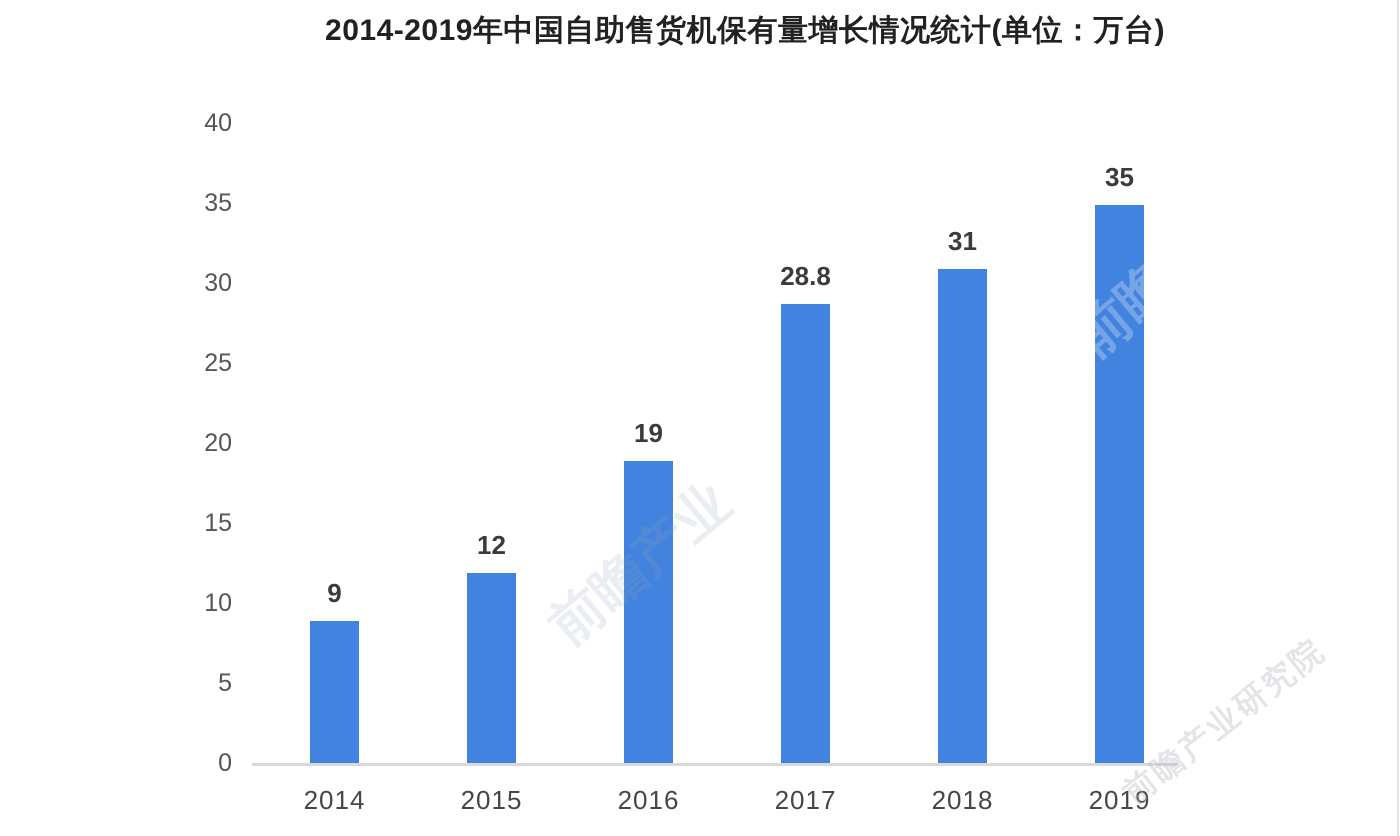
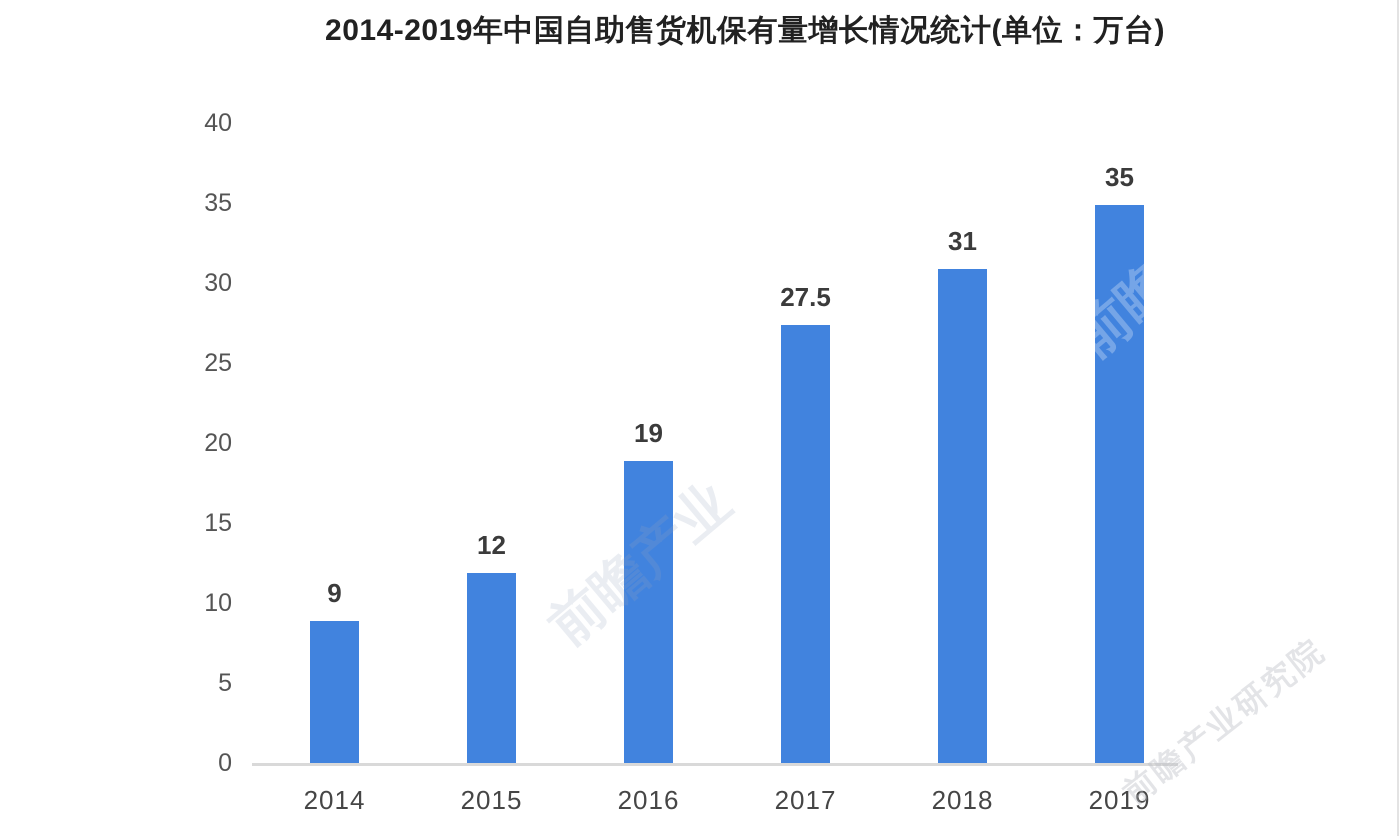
2017: 28.8 -> 27.5
